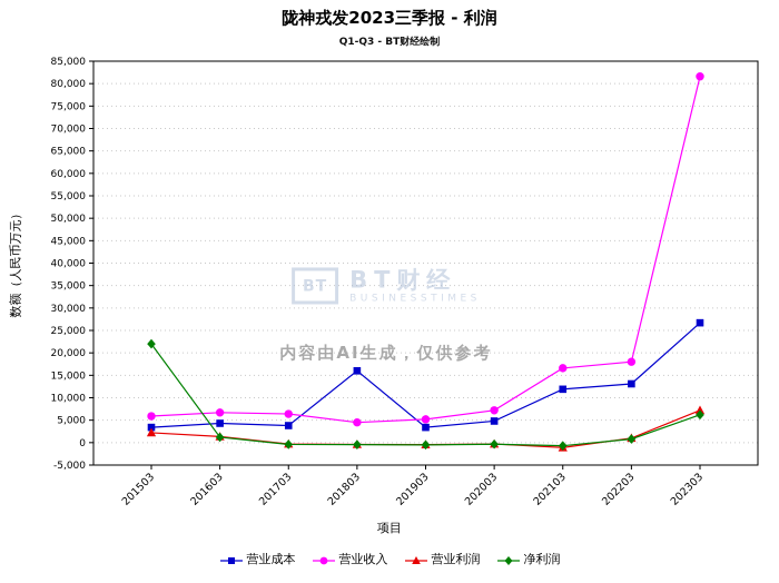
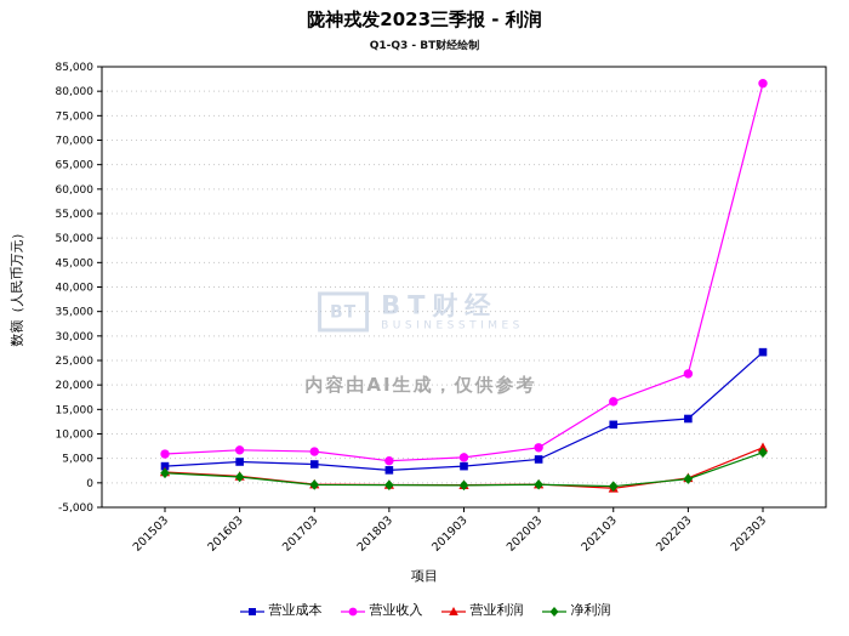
净利润/201503: 22000 -> 2000
营业成本/201803: 16000 -> 3000
营业收入/202203: 18000 -> 22000
